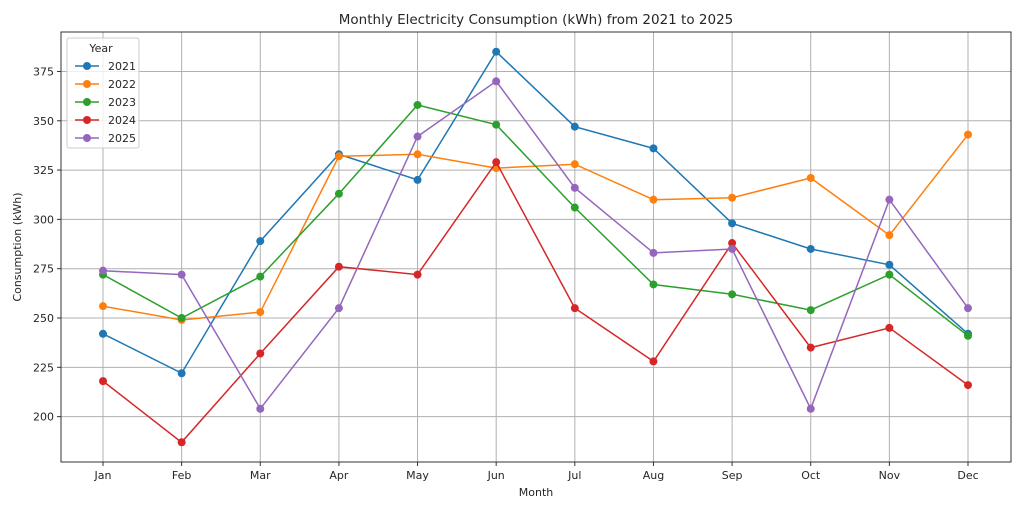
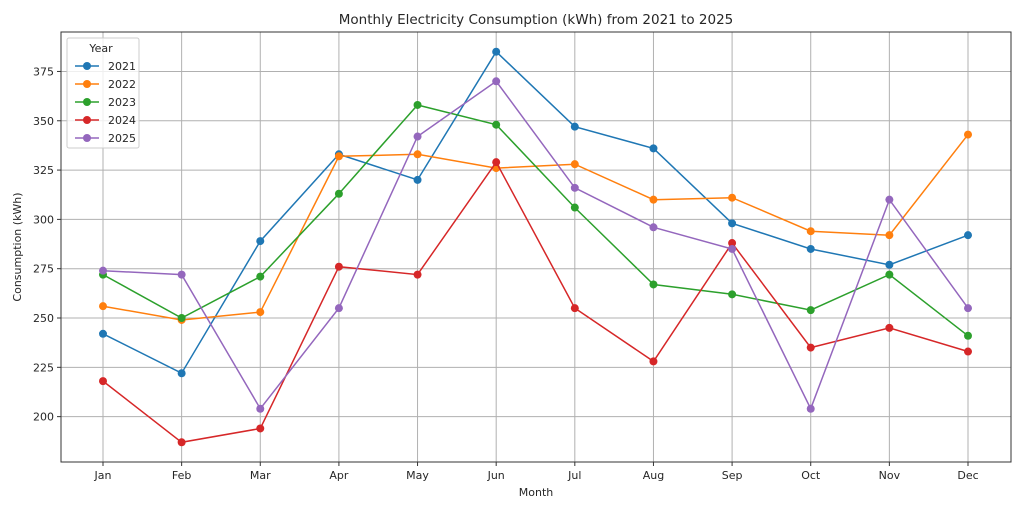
2024/Mar: 232 -> 194
2025/Aug: 283 -> 296
2022/Oct: 321 -> 294
2021/Dec: 242 -> 292
2024/Dec: 216 -> 233
